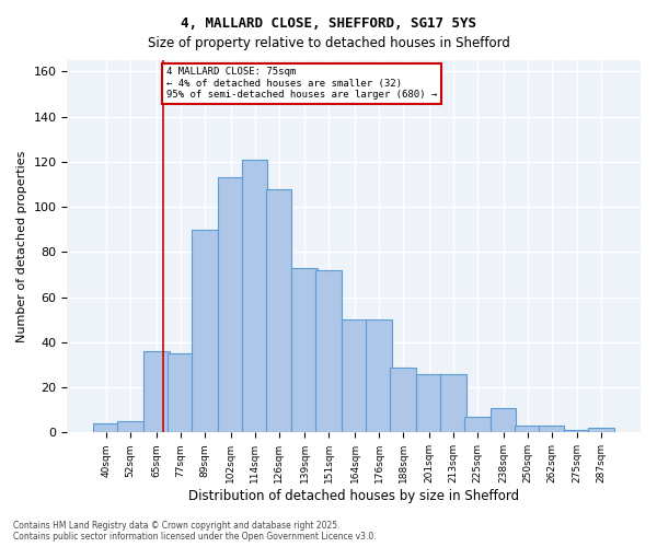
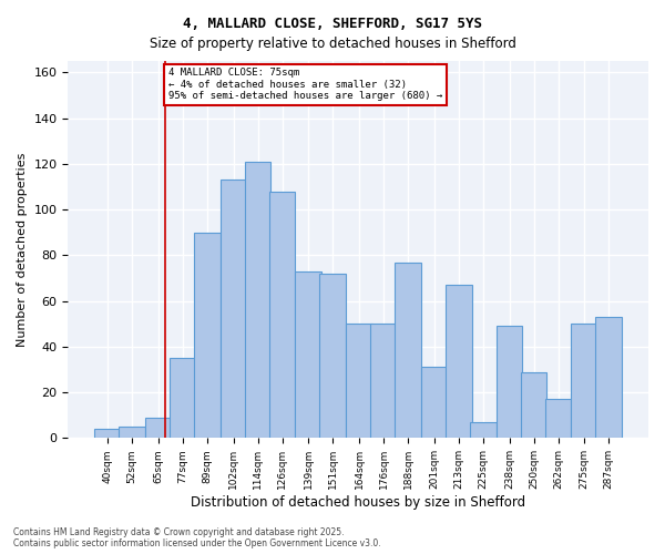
65sqm: 36 -> 9
188sqm: 29 -> 77
201sqm: 26 -> 31
213sqm: 26 -> 67
238sqm: 11 -> 49
250sqm: 3 -> 29
262sqm: 3 -> 17
275sqm: 1 -> 50
287sqm: 2 -> 53
